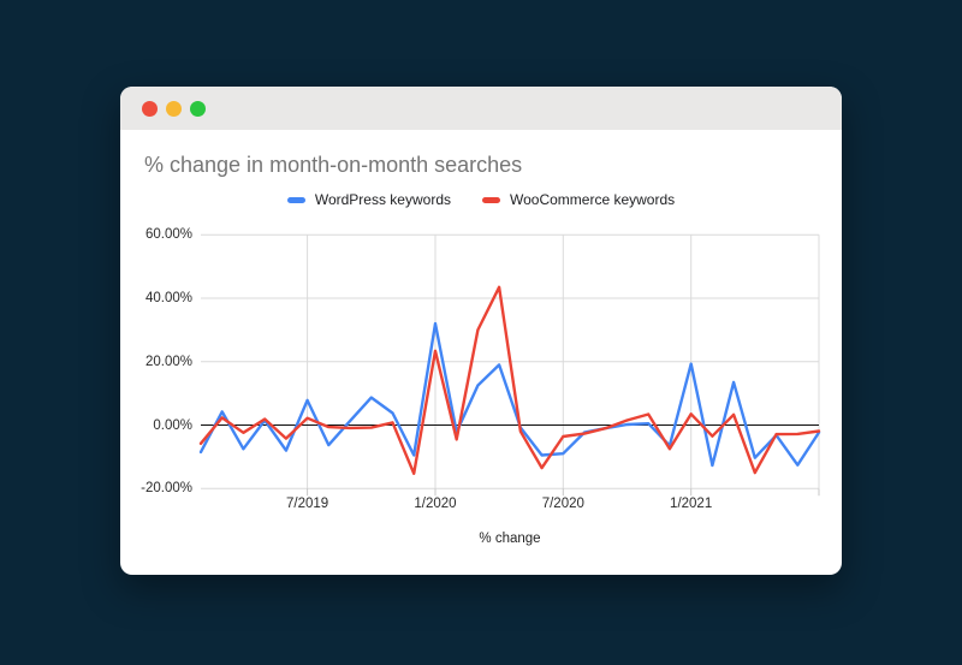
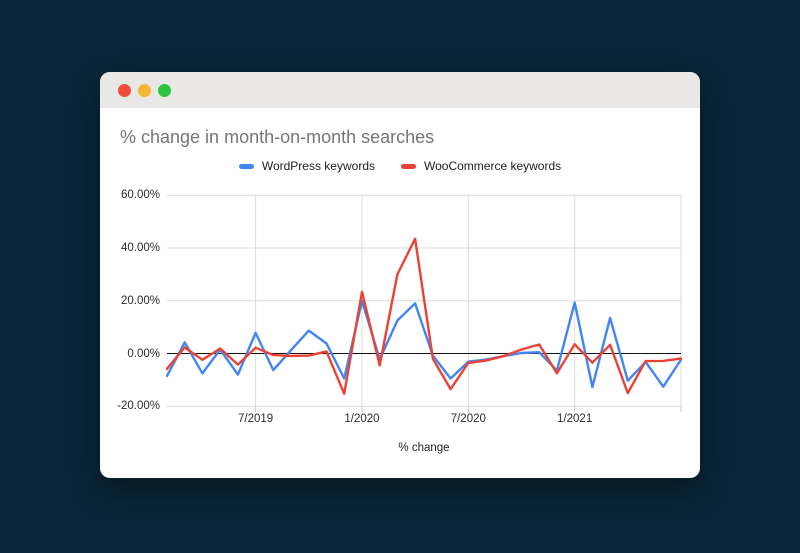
WordPress keywords/1/2020: 32% -> 20%
WordPress keywords/7/2020: -9% -> -3%
